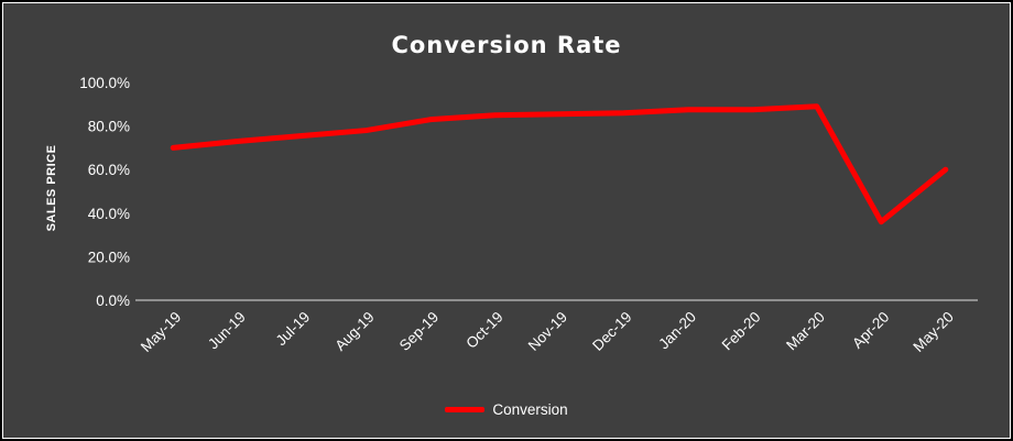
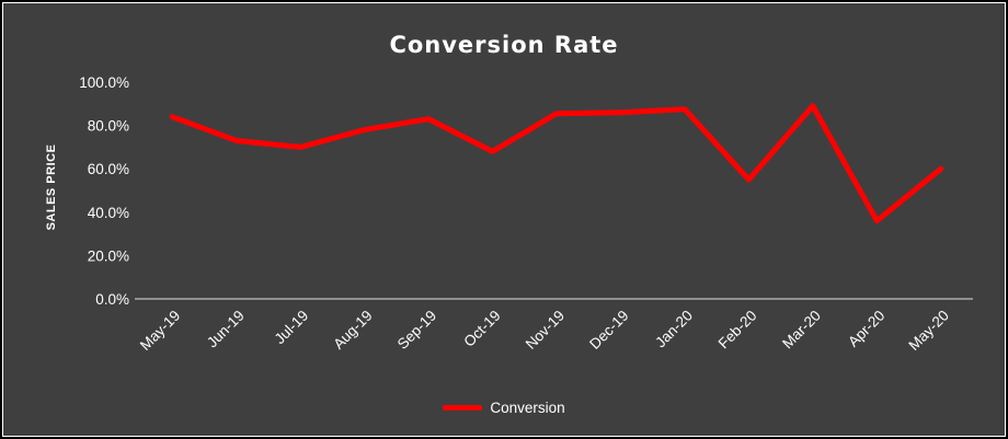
May-19: 70% -> 84%
Jul-19: 76% -> 70%
Oct-19: 85% -> 68%
Feb-20: 88% -> 55%
